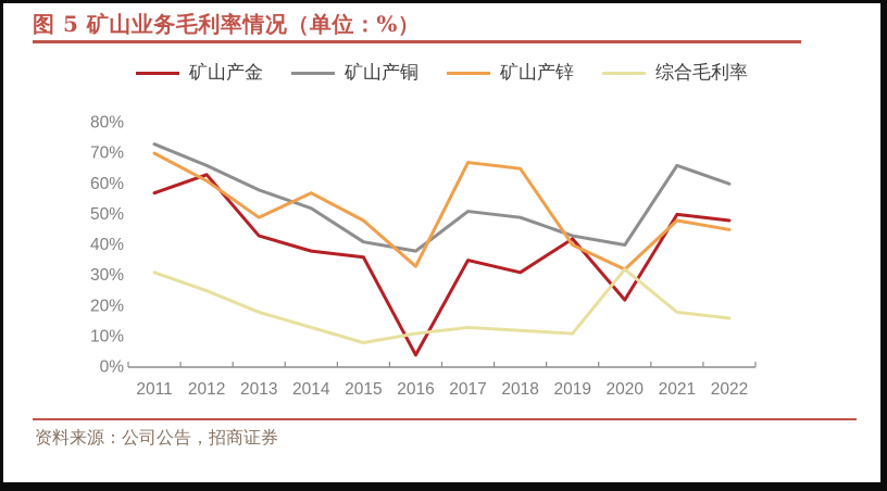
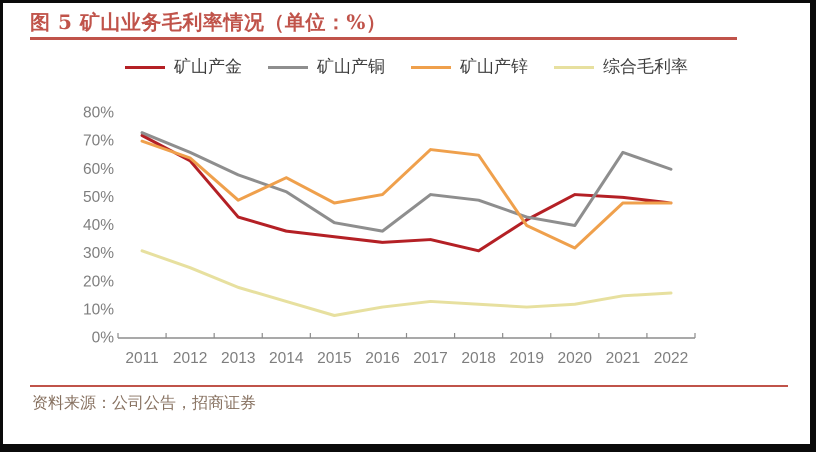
矿山产金/2011: 57% -> 72%
矿山产锌/2012: 61% -> 64%
矿山产金/2016: 4% -> 34%
矿山产锌/2016: 33% -> 51%
矿山产金/2020: 22% -> 51%
综合毛利率/2020: 32% -> 12%
综合毛利率/2021: 18% -> 15%
矿山产锌/2022: 45% -> 48%
